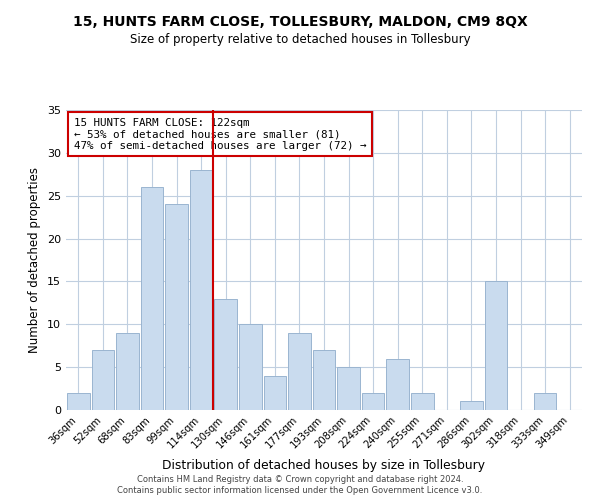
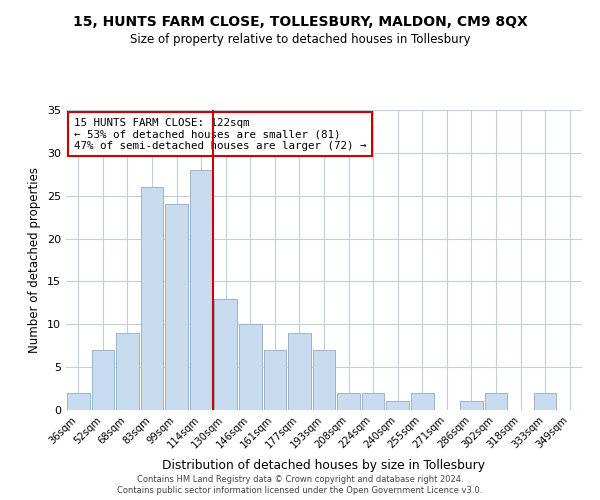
161sqm: 4 -> 7
208sqm: 5 -> 2
240sqm: 6 -> 1
302sqm: 15 -> 2
